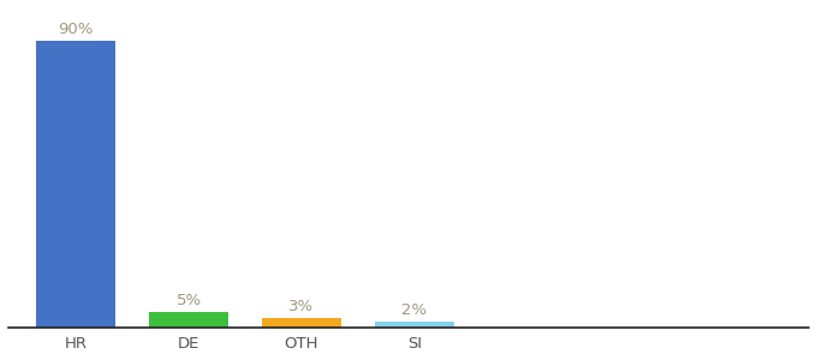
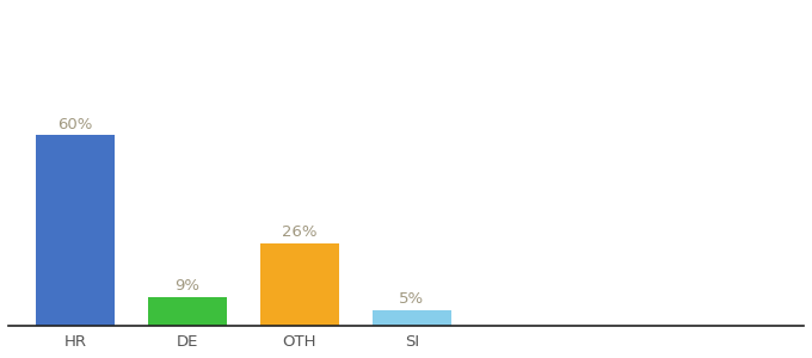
HR: 90% -> 60%
DE: 5% -> 9%
OTH: 3% -> 26%
SI: 2% -> 5%
